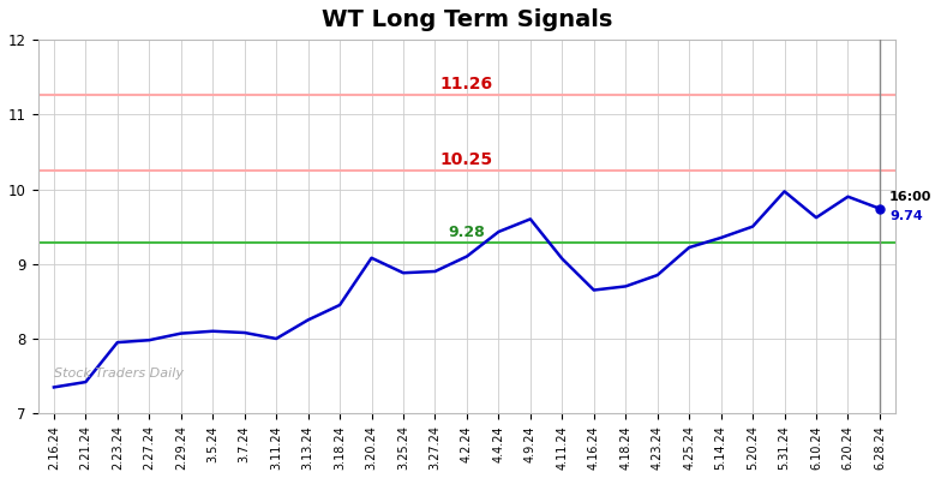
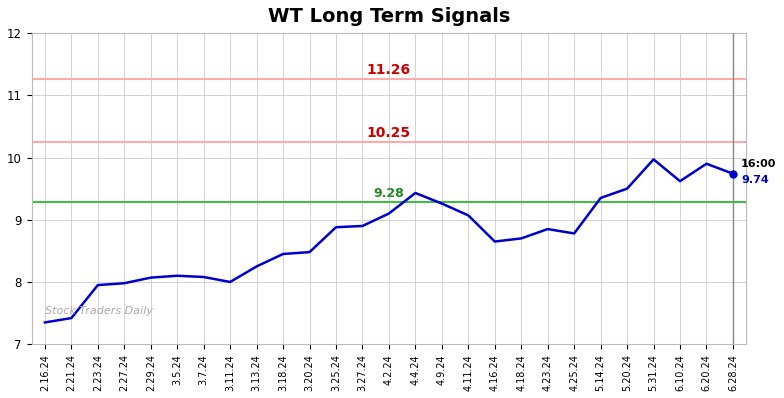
3.20.24: 9.08 -> 8.48
4.9.24: 9.60 -> 9.26
4.25.24: 9.22 -> 8.78
